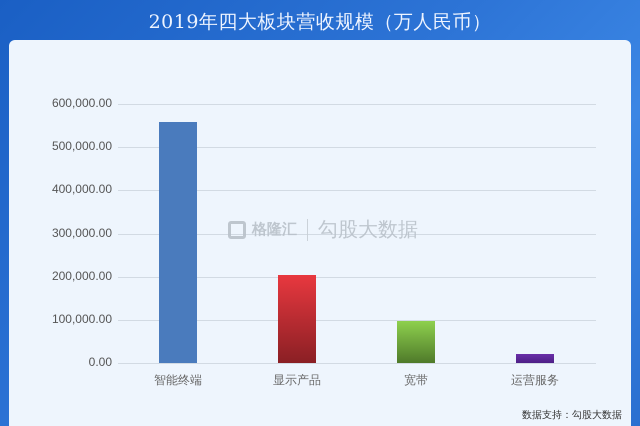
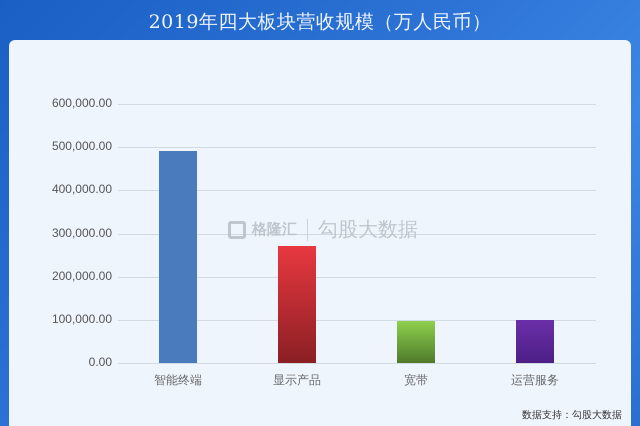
智能终端: 560000 -> 490000
显示产品: 200000 -> 270000
运营服务: 20000 -> 100000
